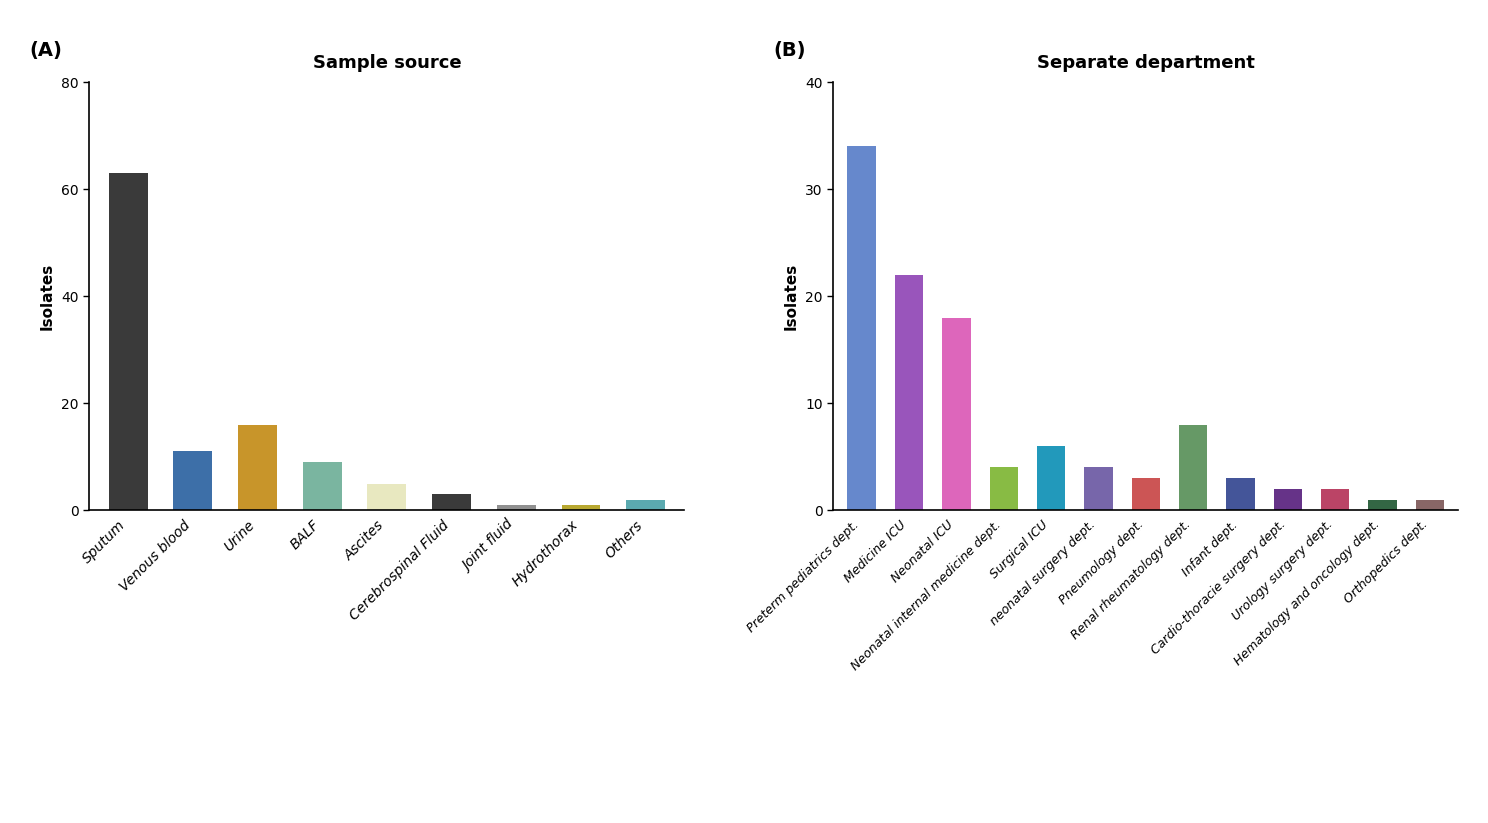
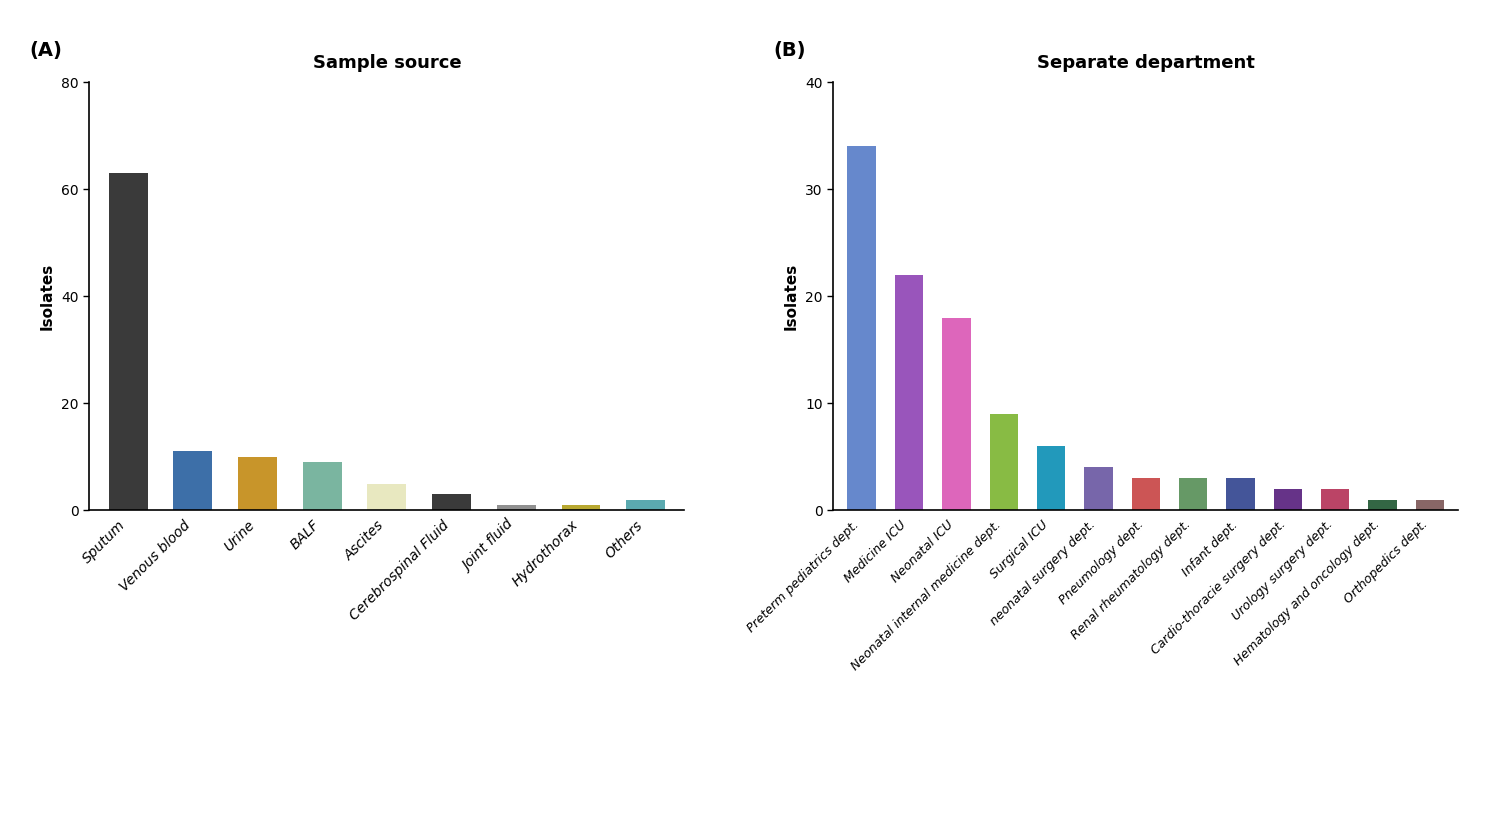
Sample source/Urine: 16 -> 10
Separate department/Neonatal internal medicine dept.: 4 -> 9
Separate department/Renal rheumatology dept.: 8 -> 3
